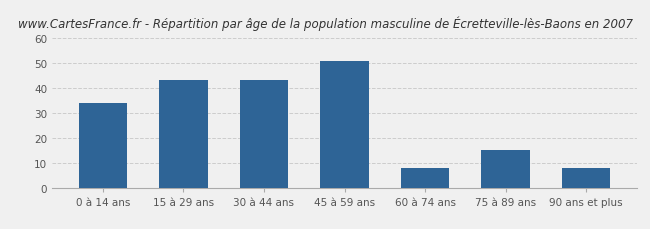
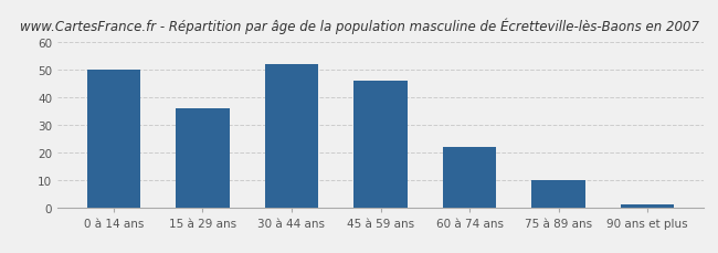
0 à 14 ans: 34 -> 50
15 à 29 ans: 43 -> 36
30 à 44 ans: 43 -> 52
45 à 59 ans: 51 -> 46
60 à 74 ans: 8 -> 22
75 à 89 ans: 15 -> 10
90 ans et plus: 8 -> 1
